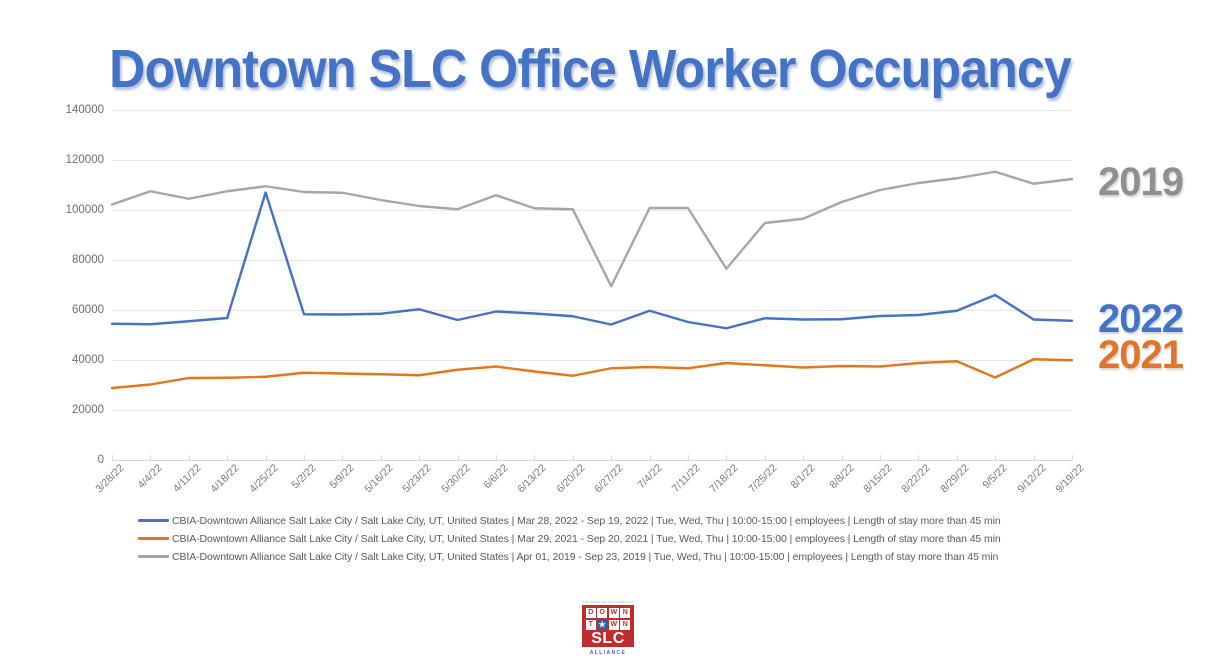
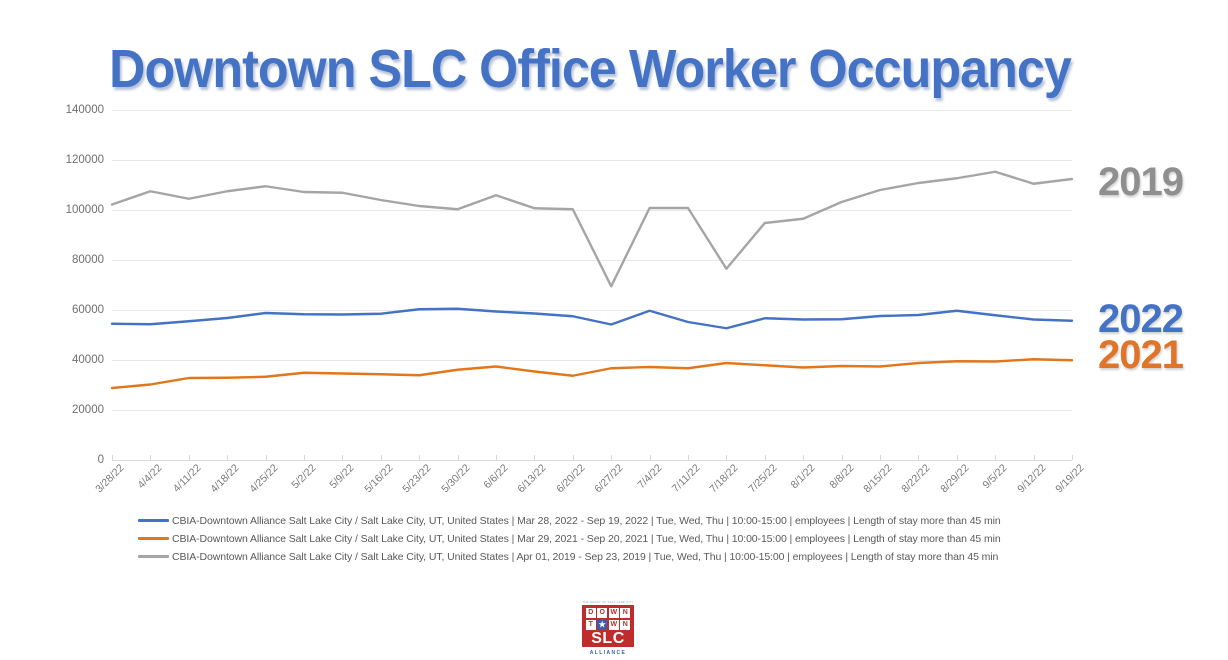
2022/4/25/22: 107000 -> 59000
2022/5/30/22: 56000 -> 60000
2022/9/5/22: 66000 -> 58000
2021/9/5/22: 33000 -> 39000
